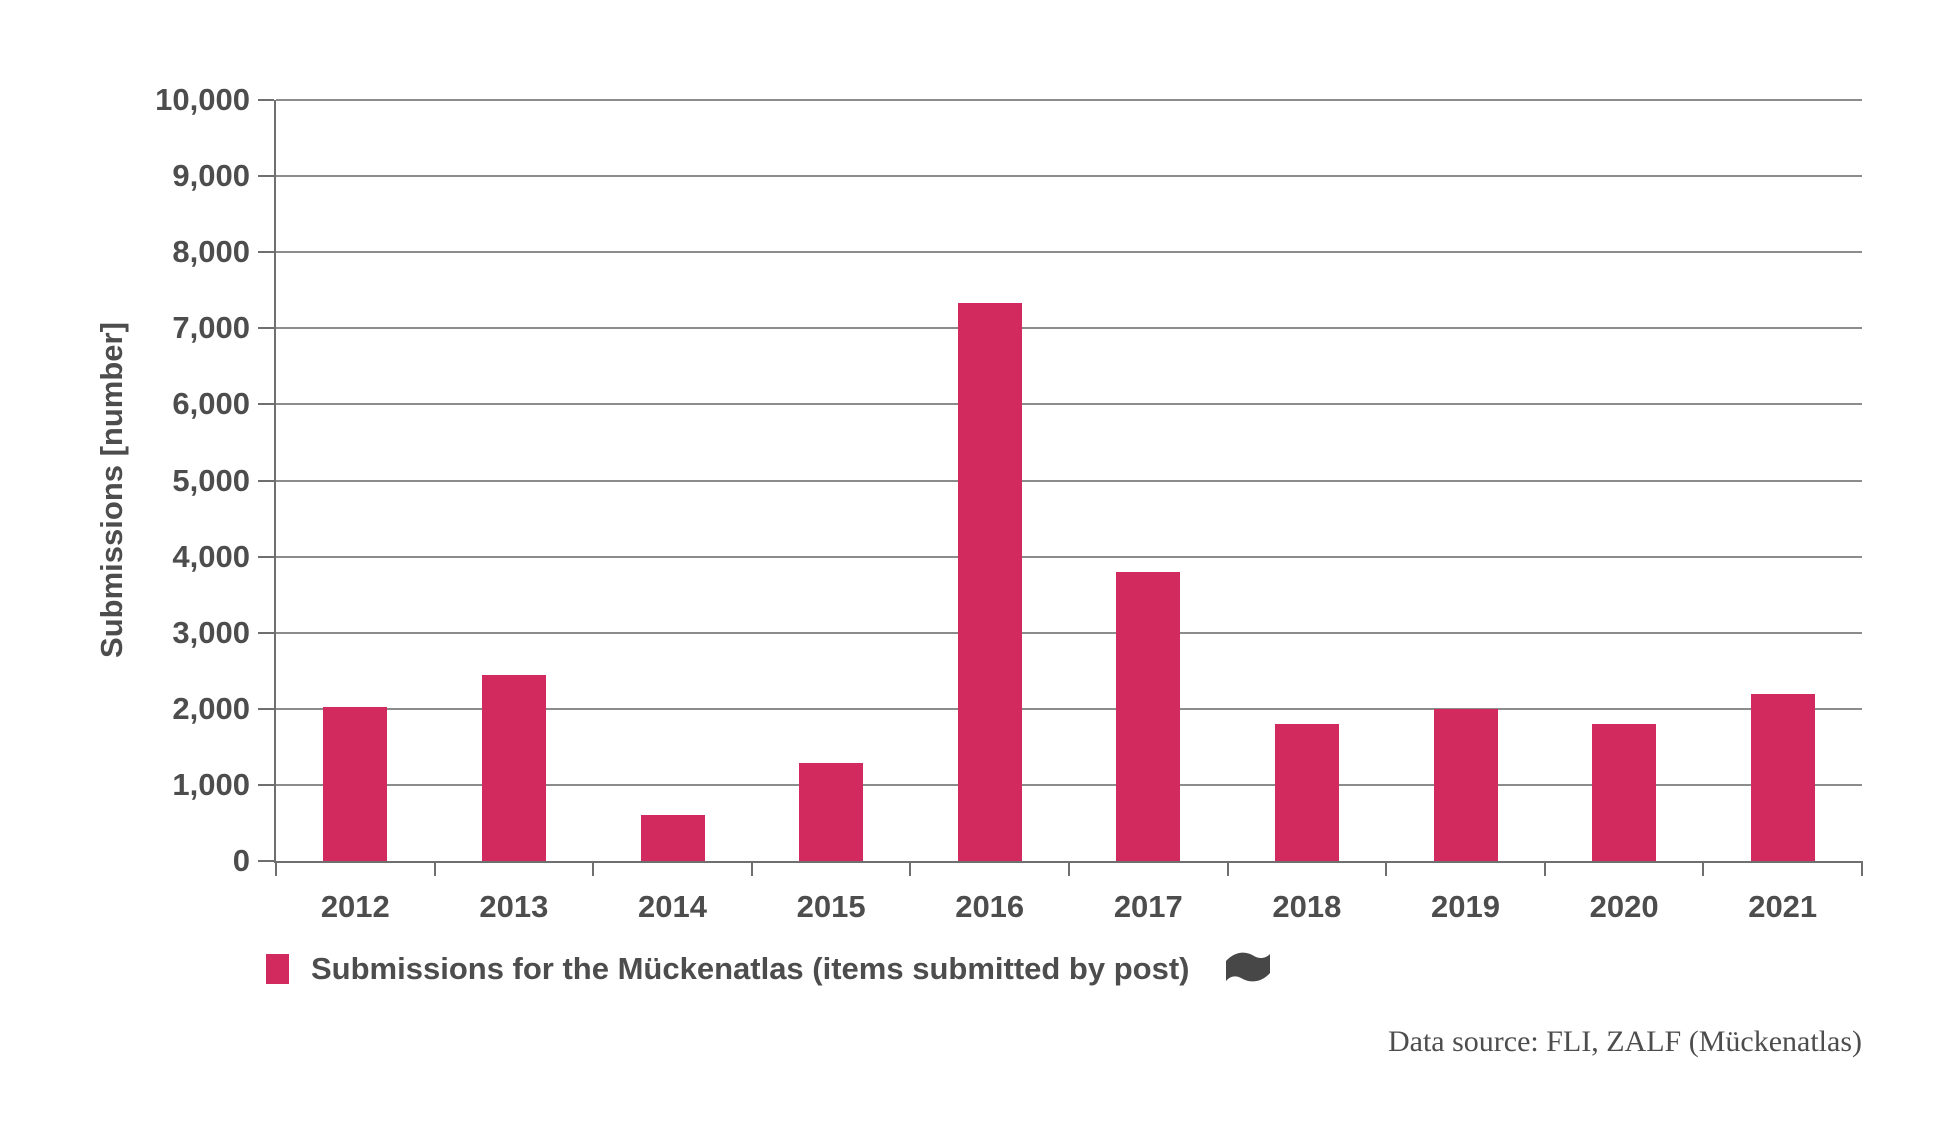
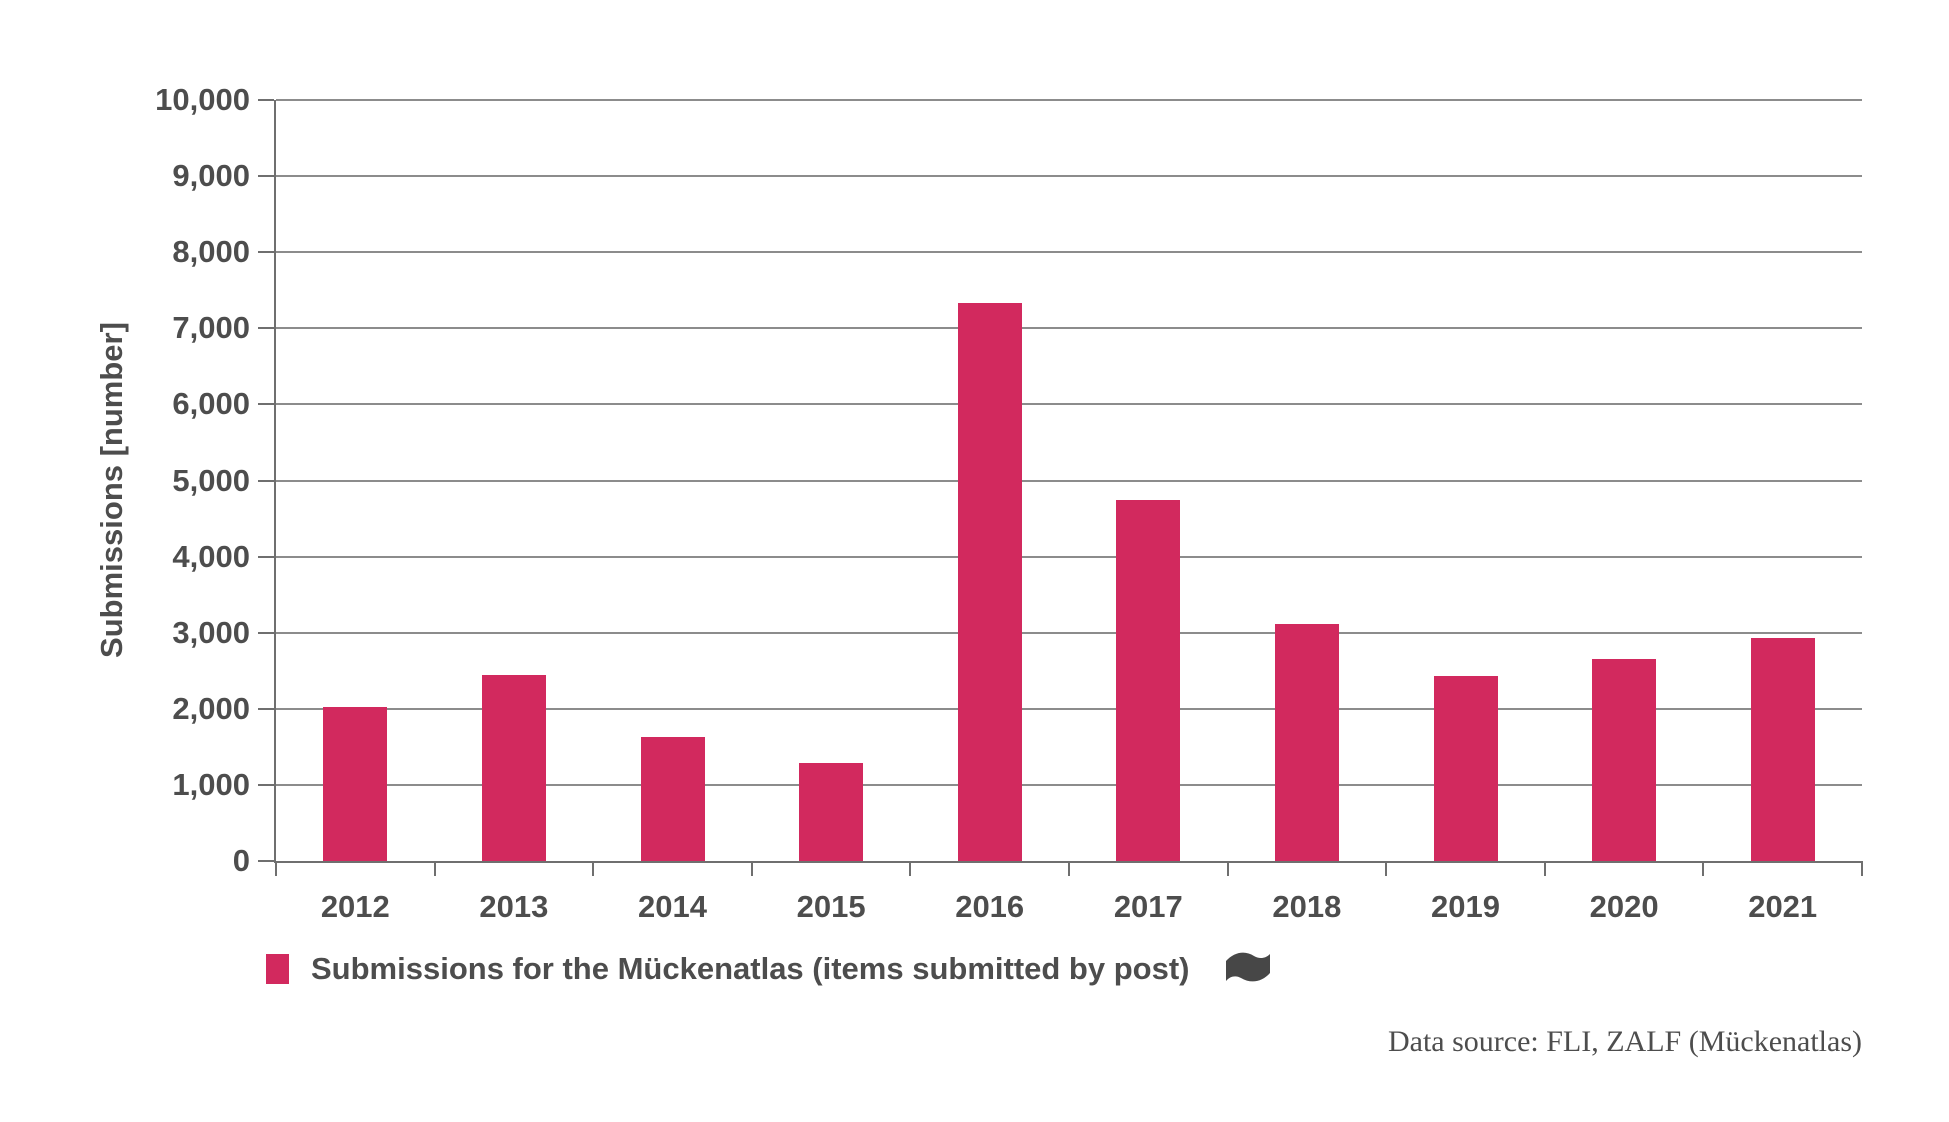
2014: 600 -> 1600
2017: 3800 -> 4800
2018: 1800 -> 3100
2019: 2000 -> 2400
2020: 1800 -> 2700
2021: 2200 -> 2900
